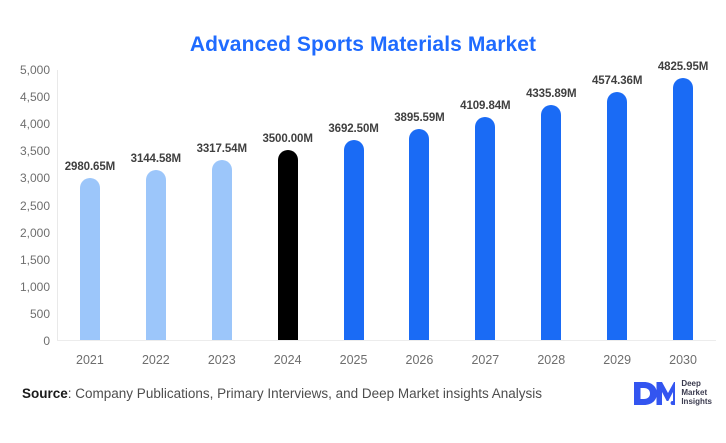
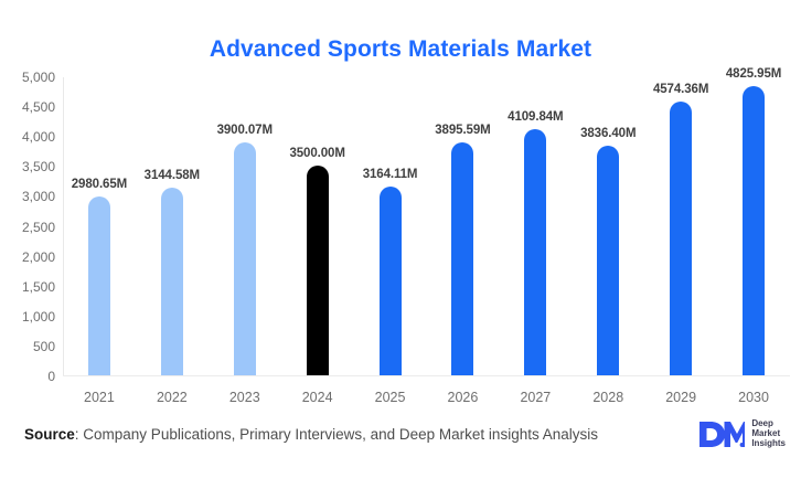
2023: 3317.54M -> 3900.07M
2025: 3692.50M -> 3164.11M
2028: 4335.89M -> 3836.40M
